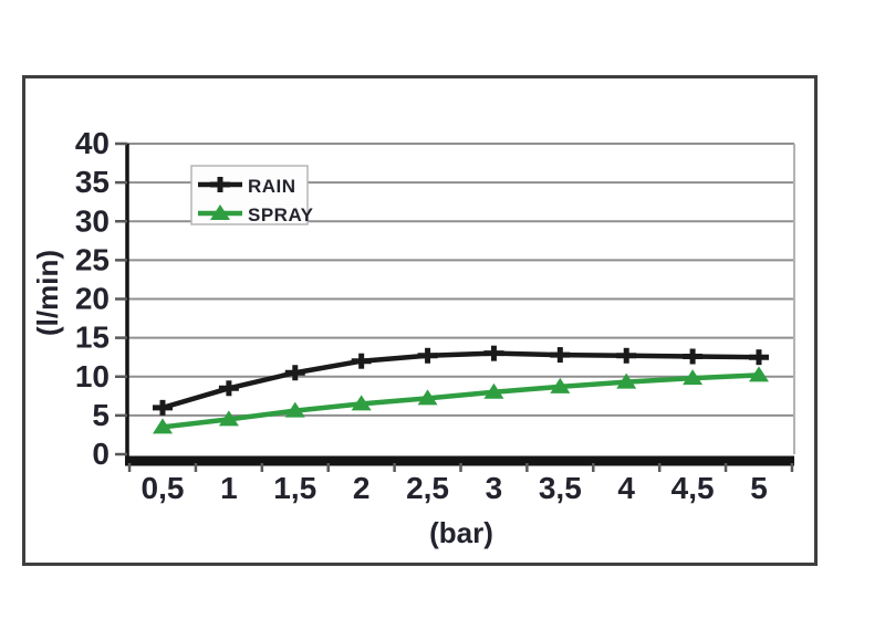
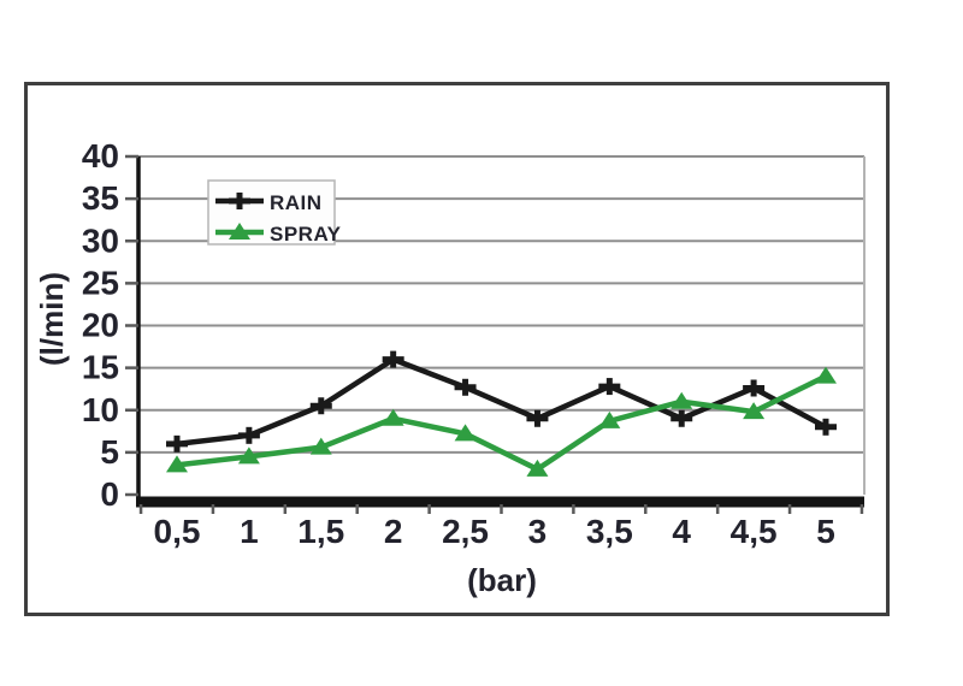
RAIN/1: 8 -> 7
RAIN/2: 12 -> 16
SPRAY/2: 6 -> 9
RAIN/3: 13 -> 9
SPRAY/3: 8 -> 3
RAIN/4: 13 -> 9
SPRAY/4: 9 -> 11
RAIN/5: 12 -> 8
SPRAY/5: 10 -> 14
